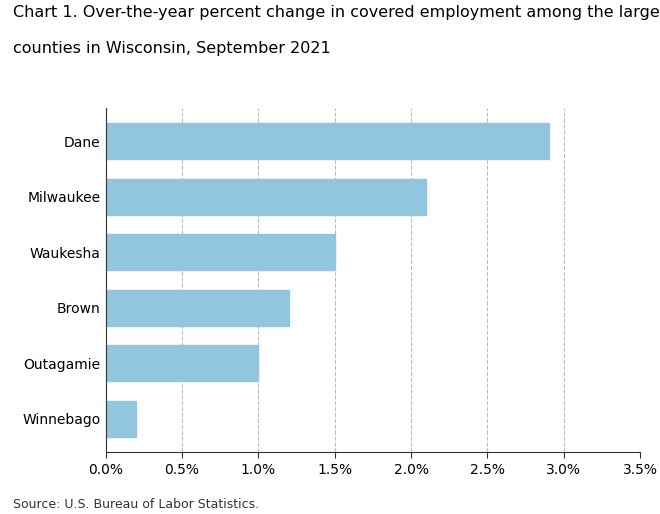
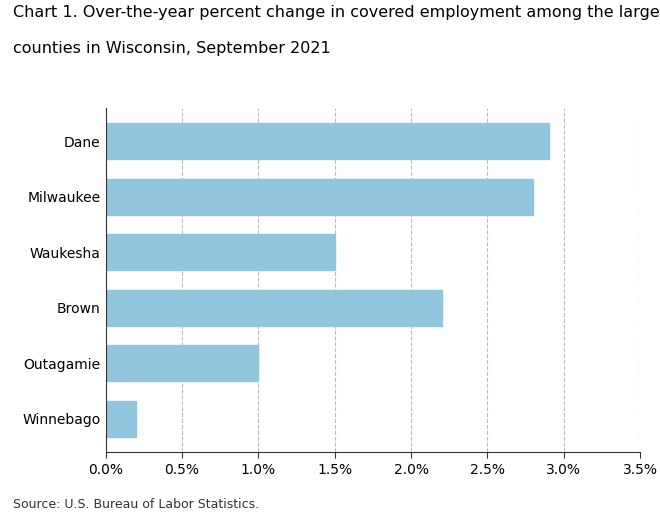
Milwaukee: 2.1% -> 2.8%
Brown: 1.2% -> 2.2%
